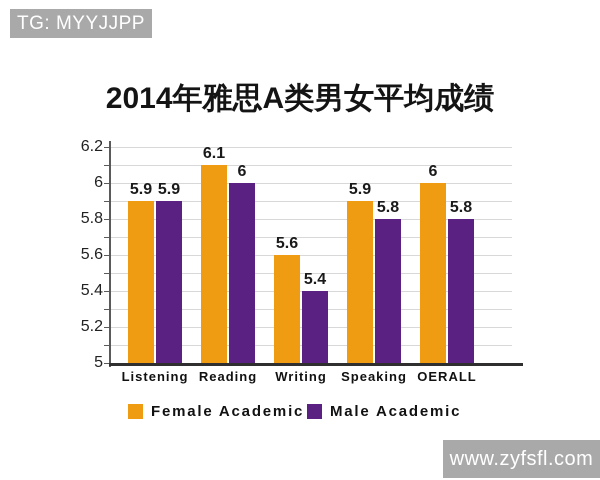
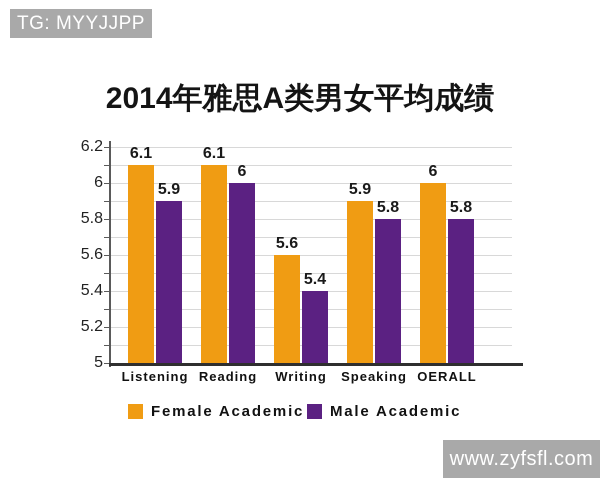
Female Academic/Listening: 5.9 -> 6.1
